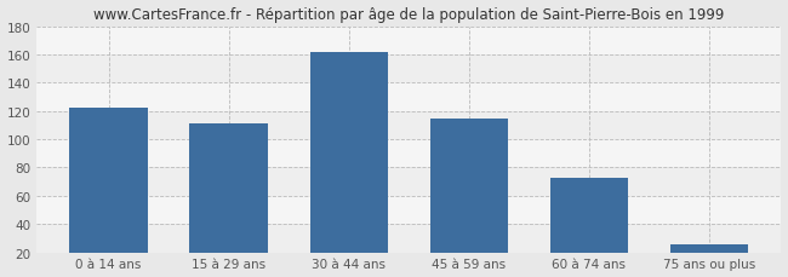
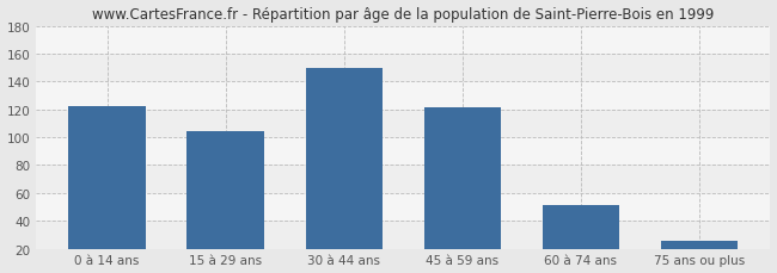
15 à 29 ans: 111 -> 104
30 à 44 ans: 162 -> 150
45 à 59 ans: 115 -> 121
60 à 74 ans: 73 -> 51
